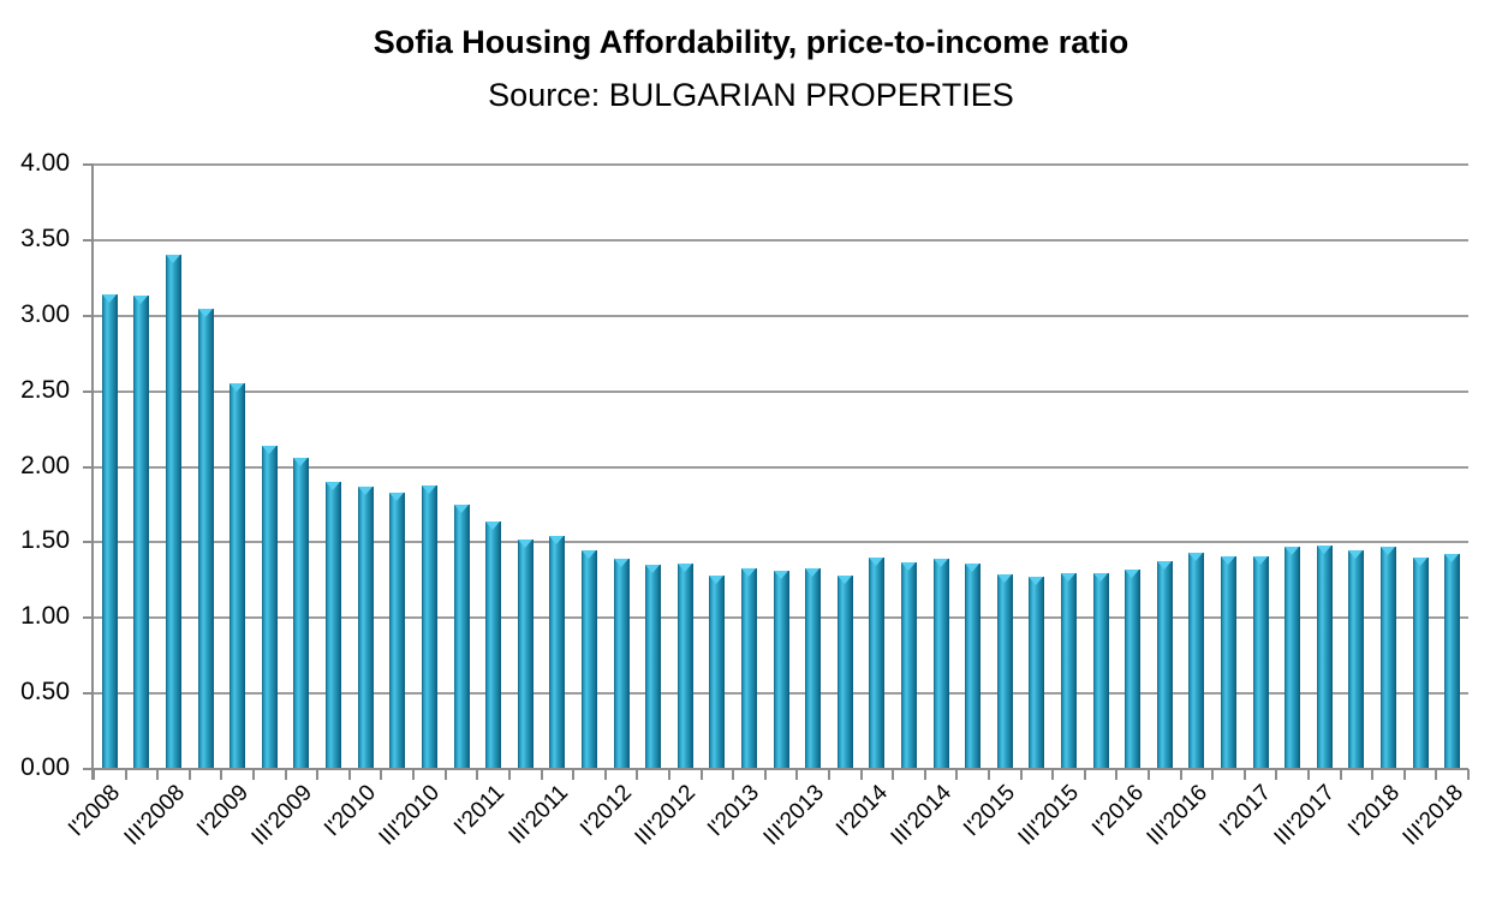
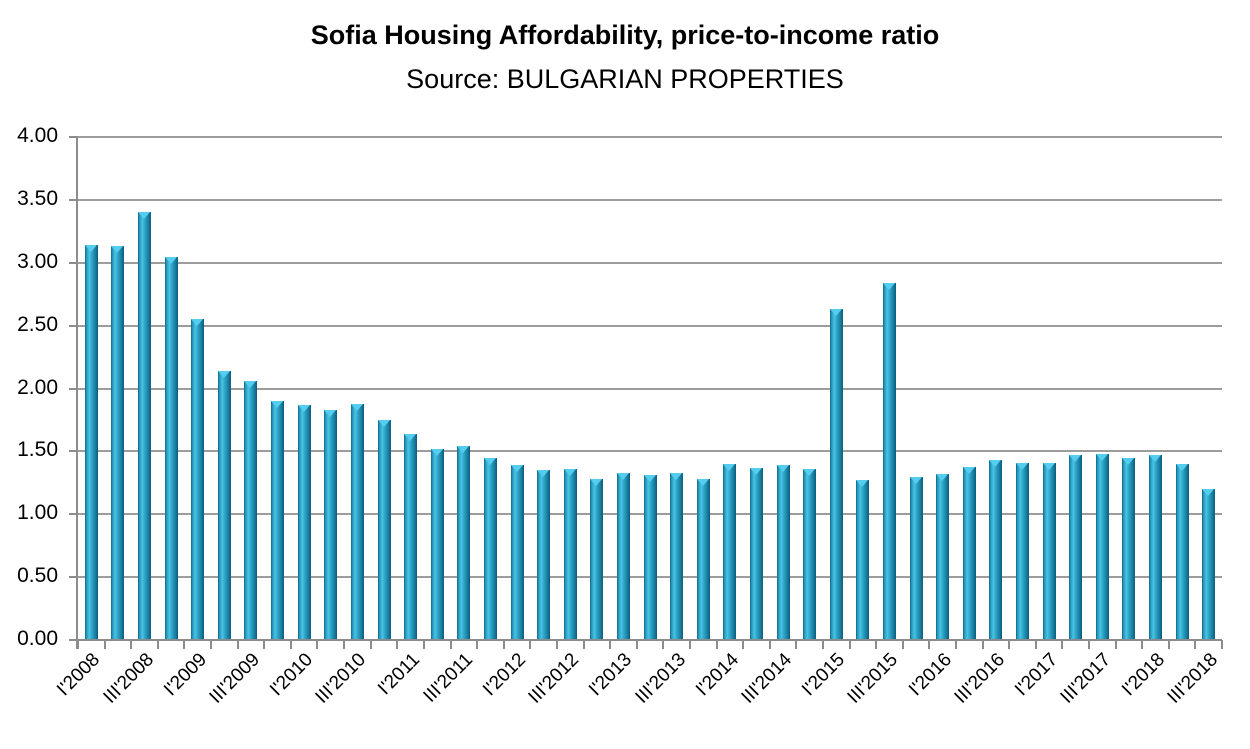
I'2015: 1.29 -> 2.63
III'2015: 1.30 -> 2.84
III'2018: 1.42 -> 1.20
